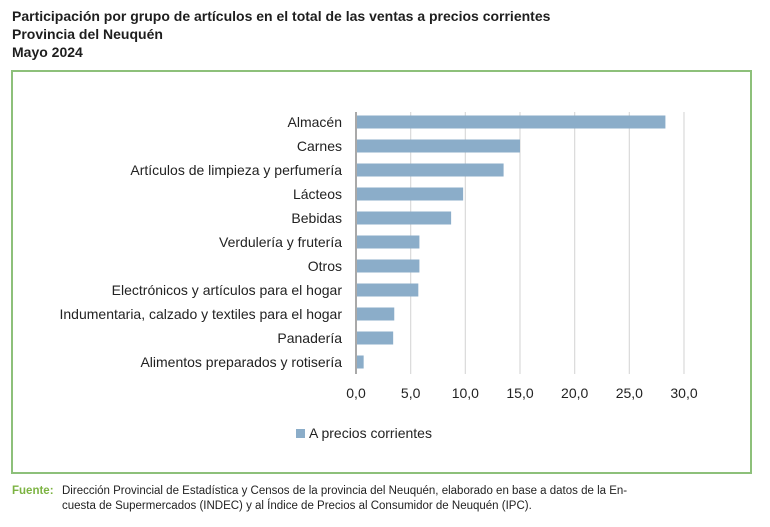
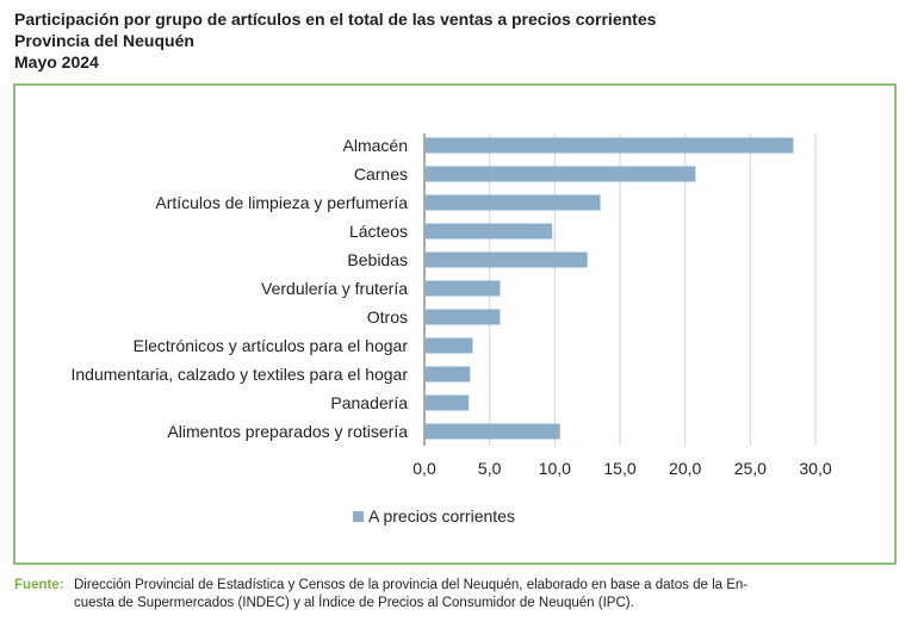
Carnes: 15,0 -> 20,8
Bebidas: 8,7 -> 12,5
Electrónicos y artículos para el hogar: 5,7 -> 3,7
Alimentos preparados y rotisería: 0,7 -> 10,4
